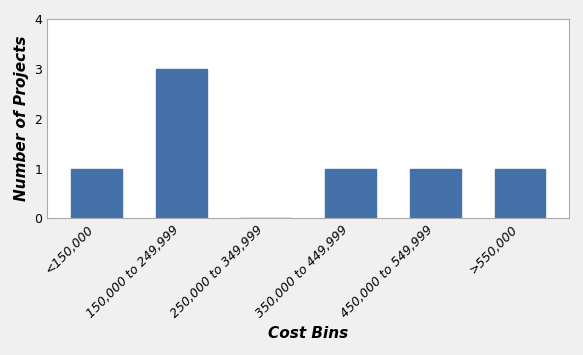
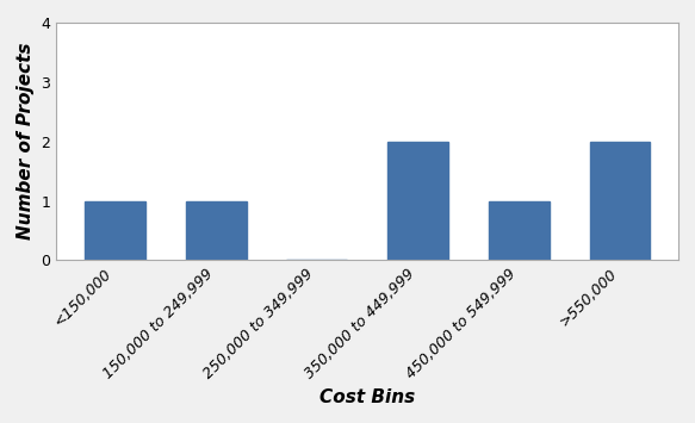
150,000 to 249,999: 3 -> 1
350,000 to 449,999: 1 -> 2
>550,000: 1 -> 2
